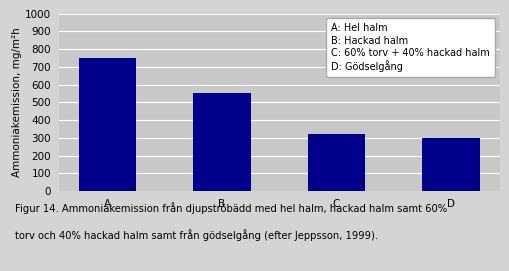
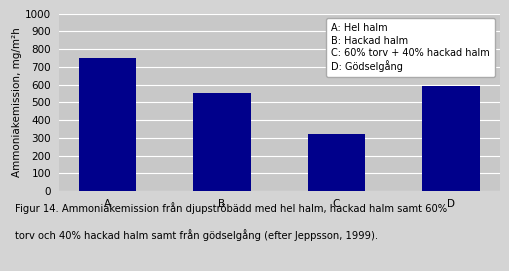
D: 300 -> 590
